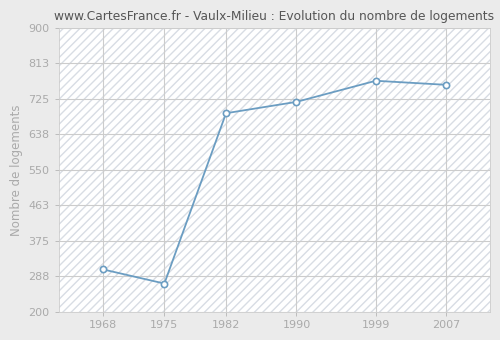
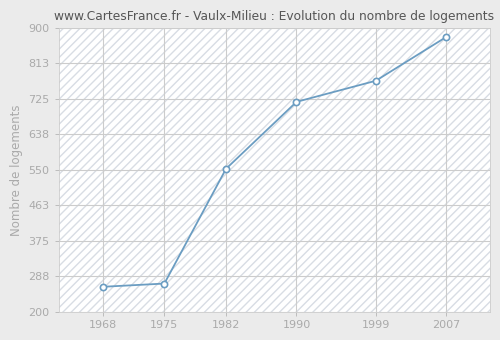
1968: 305 -> 262
1982: 690 -> 553
2007: 760 -> 878
